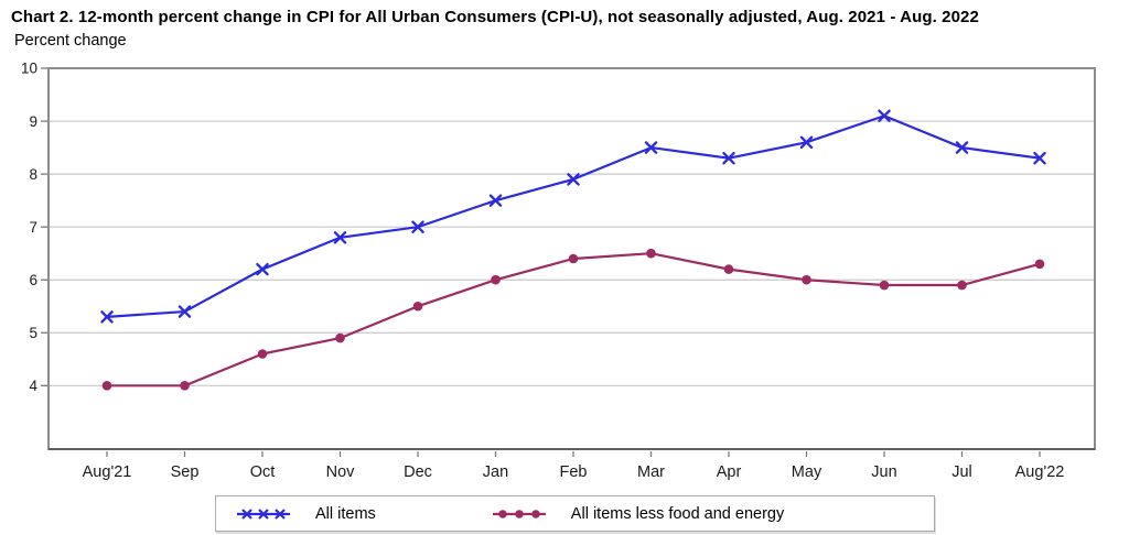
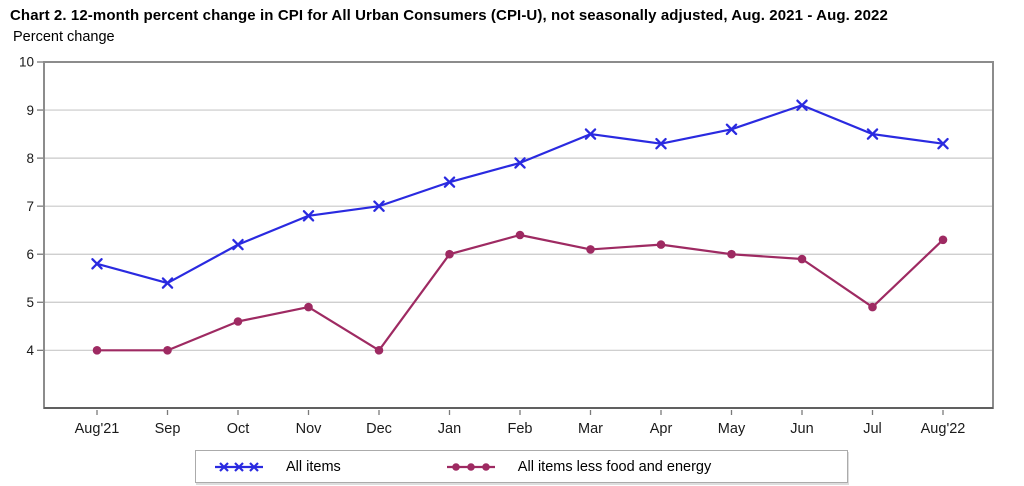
All items/Aug'21: 5.3 -> 5.8
All items less food and energy/Dec: 5.5 -> 4.0
All items less food and energy/Mar: 6.5 -> 6.1
All items less food and energy/Jul: 5.9 -> 4.9
